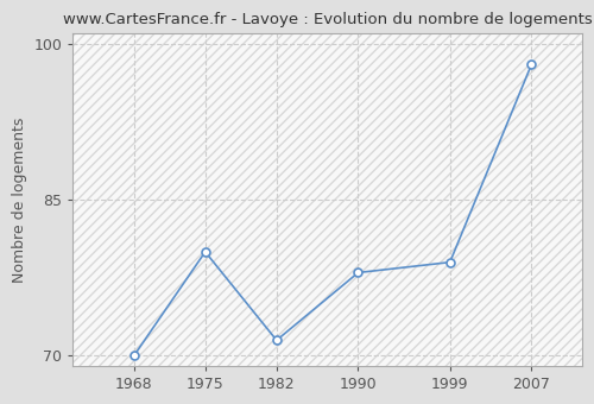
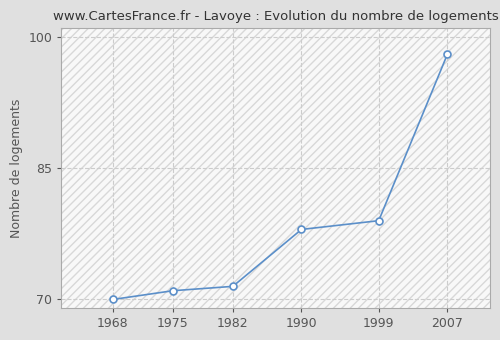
1975: 80.0 -> 71.0
